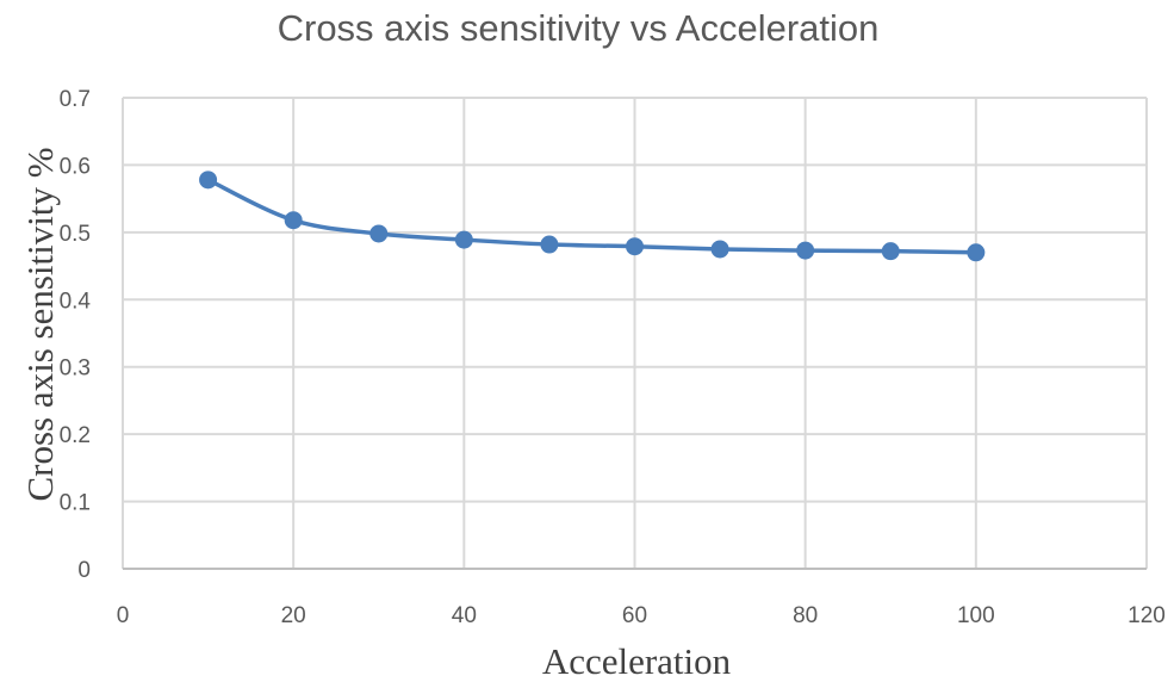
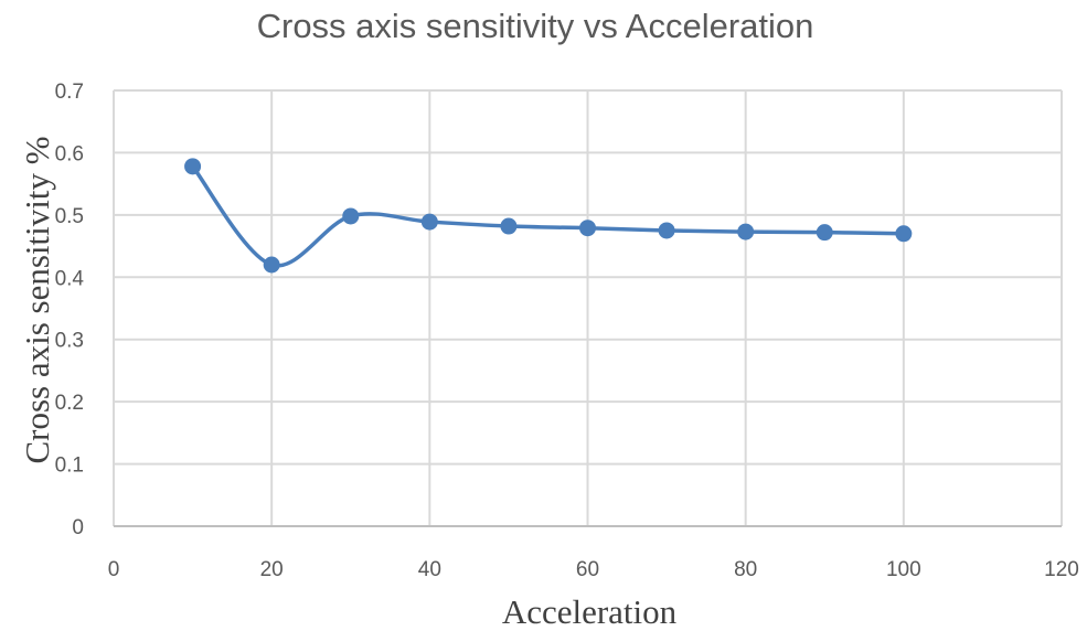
20: 0.52 -> 0.42
